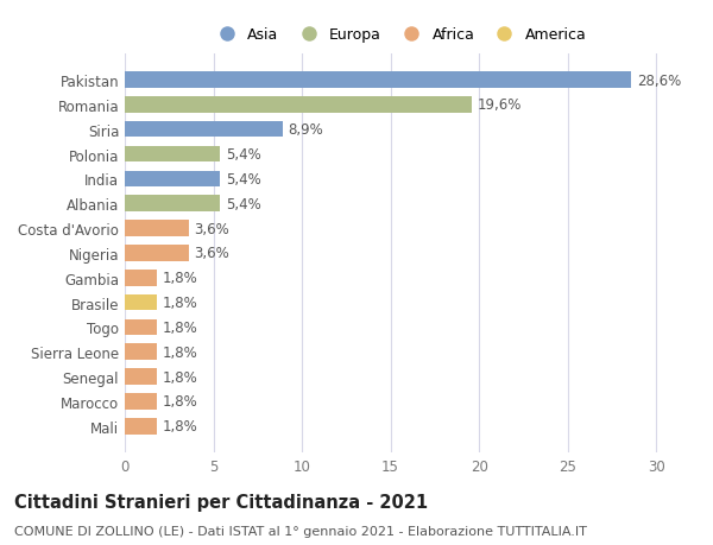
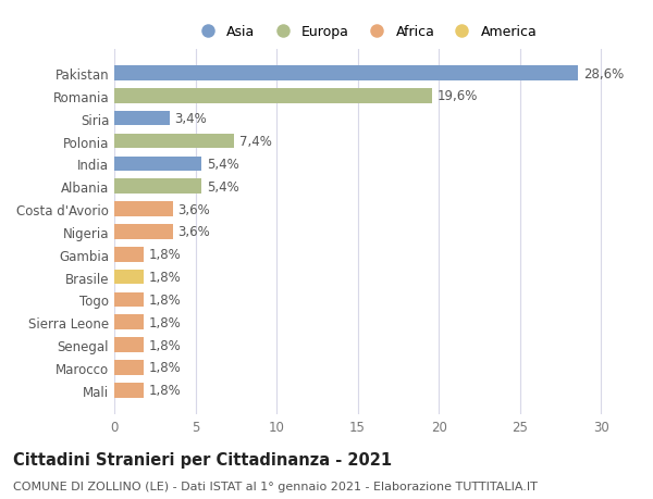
Siria: 8,9% -> 3,4%
Polonia: 5,4% -> 7,4%
